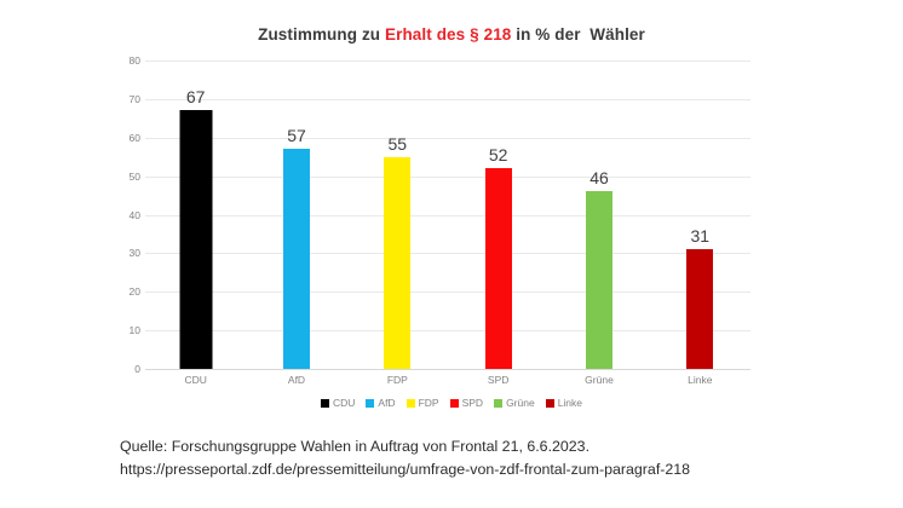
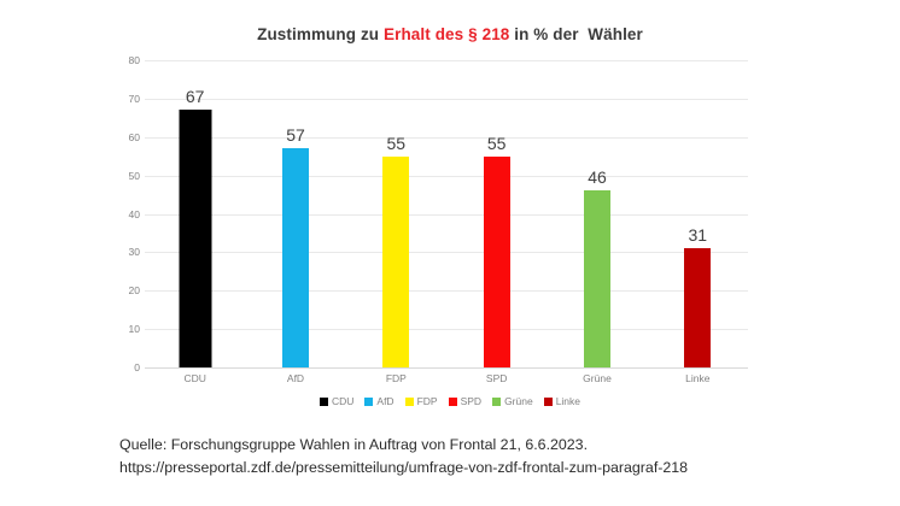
SPD: 52 -> 55
